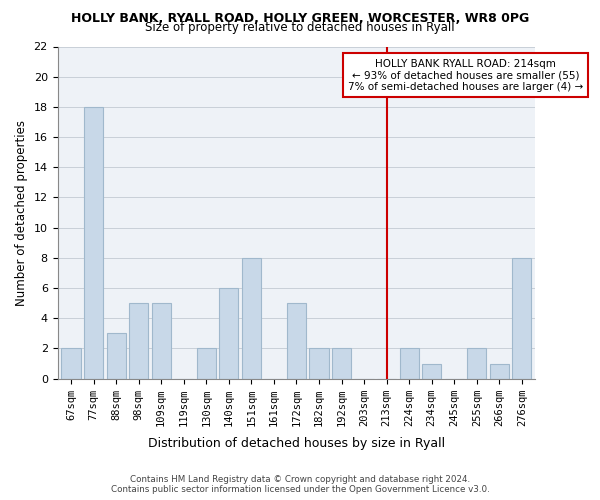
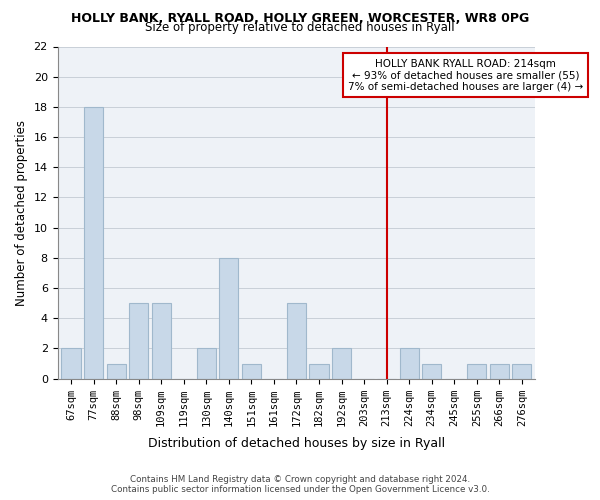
88sqm: 3 -> 1
140sqm: 6 -> 8
151sqm: 8 -> 1
182sqm: 2 -> 1
255sqm: 2 -> 1
276sqm: 8 -> 1
